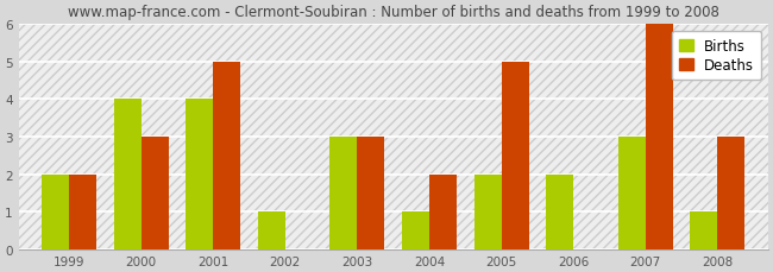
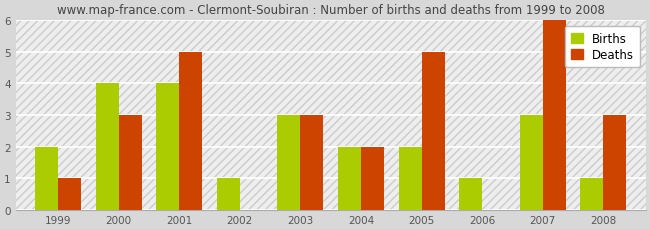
Deaths/1999: 2 -> 1
Births/2004: 1 -> 2
Births/2006: 2 -> 1
